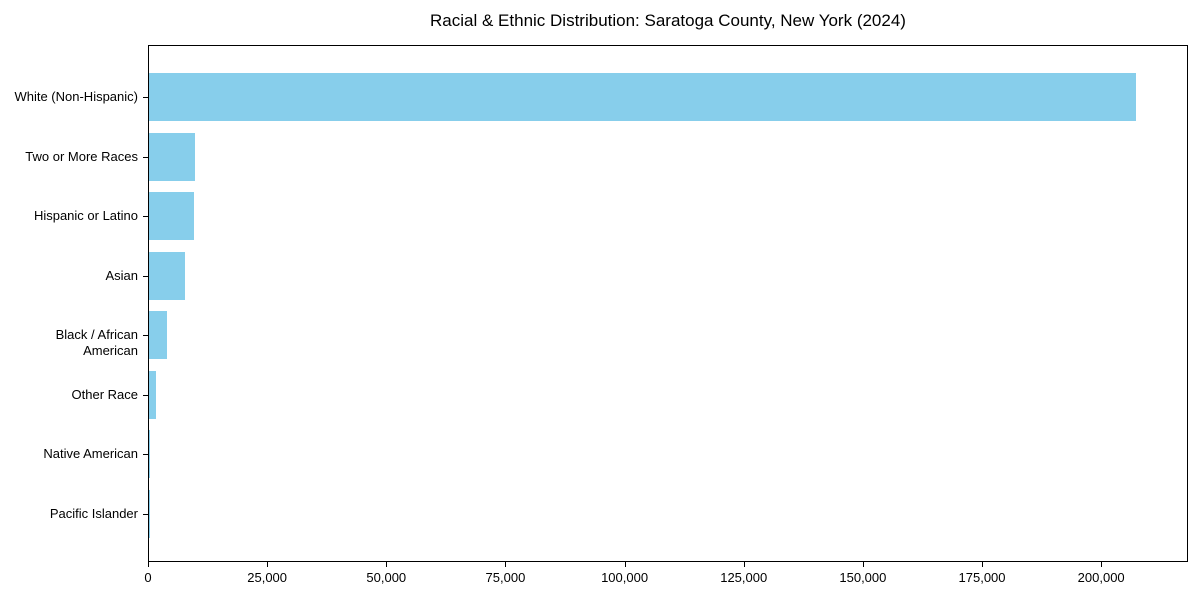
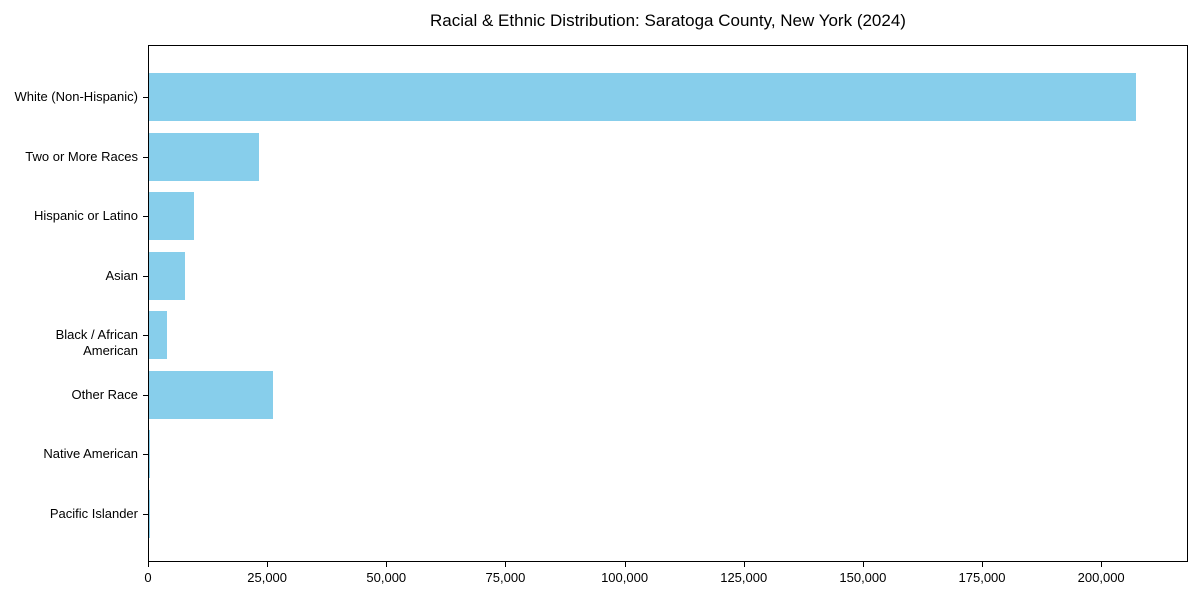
Two or More Races: 10000 -> 23000
Other Race: 2000 -> 26000
